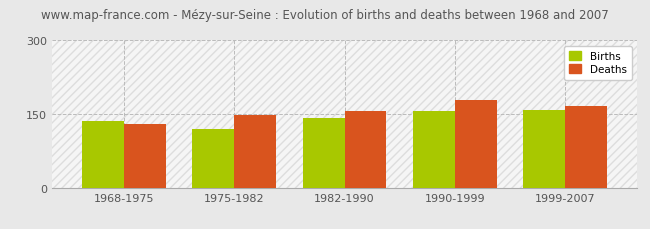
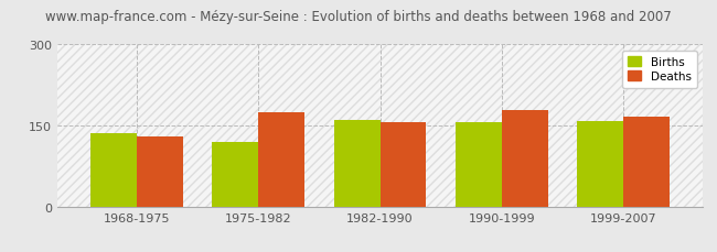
Deaths/1975-1982: 148 -> 175
Births/1982-1990: 142 -> 160
